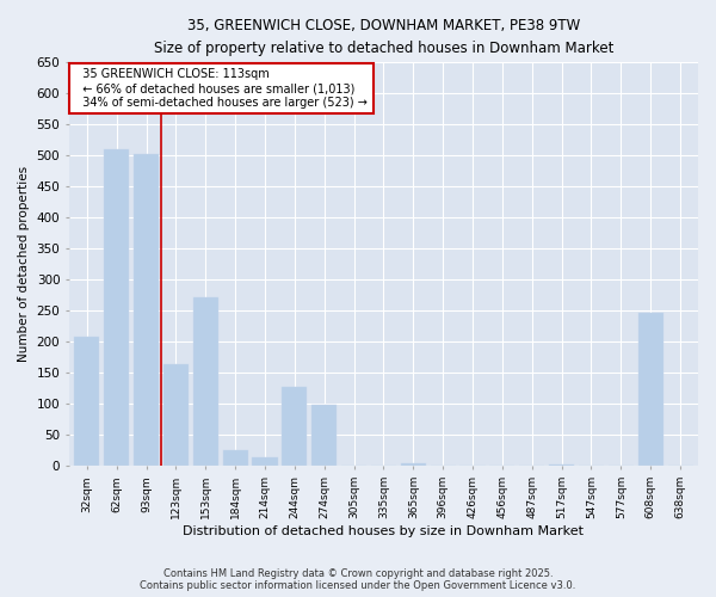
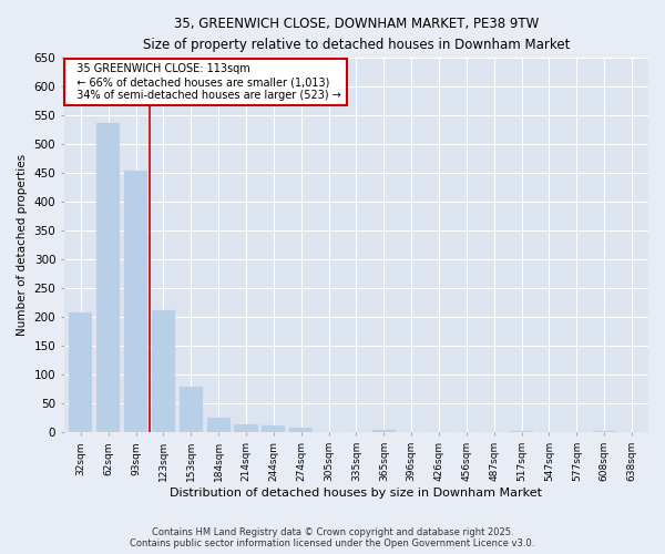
62sqm: 510 -> 537
93sqm: 502 -> 455
123sqm: 164 -> 213
153sqm: 272 -> 80
244sqm: 128 -> 12
274sqm: 98 -> 9
608sqm: 246 -> 3
